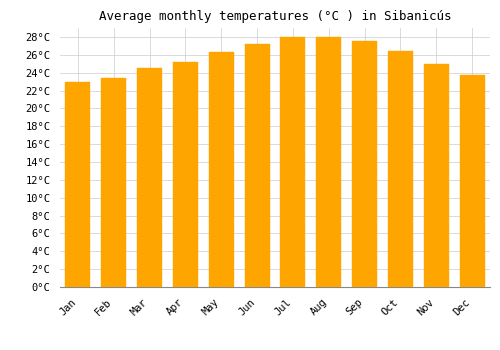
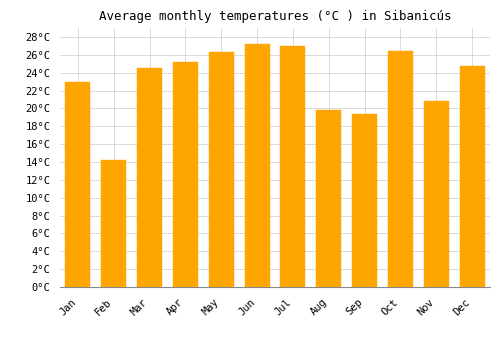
Feb: 23.4°C -> 14.2°C
Jul: 28.0°C -> 27.0°C
Aug: 28.0°C -> 19.8°C
Sep: 27.5°C -> 19.4°C
Nov: 25.0°C -> 20.8°C
Dec: 23.7°C -> 24.8°C
